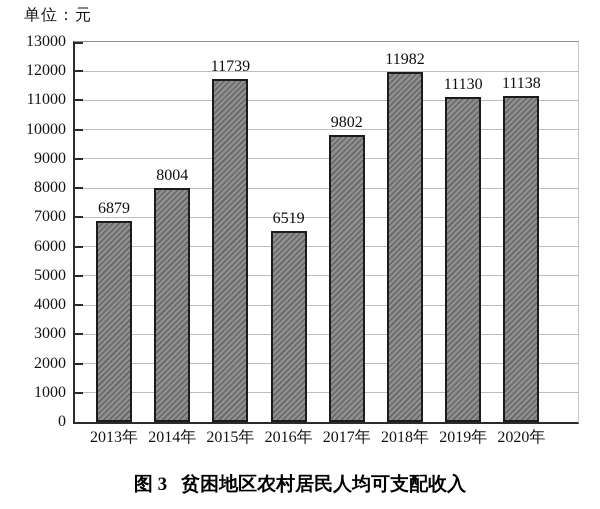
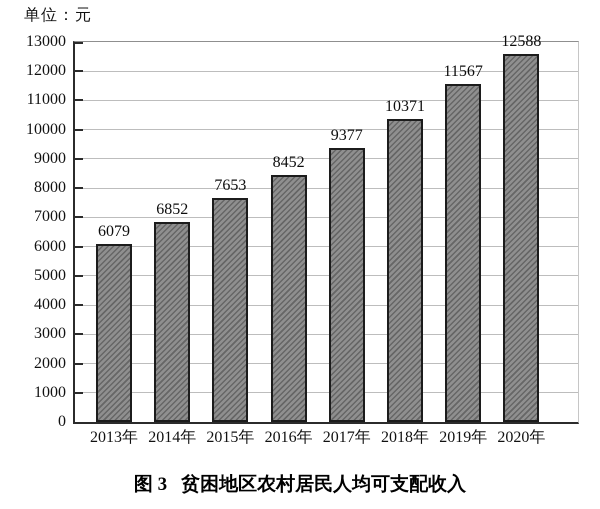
2013年: 6879 -> 6079
2014年: 8004 -> 6852
2015年: 11739 -> 7653
2016年: 6519 -> 8452
2017年: 9802 -> 9377
2018年: 11982 -> 10371
2019年: 11130 -> 11567
2020年: 11138 -> 12588
